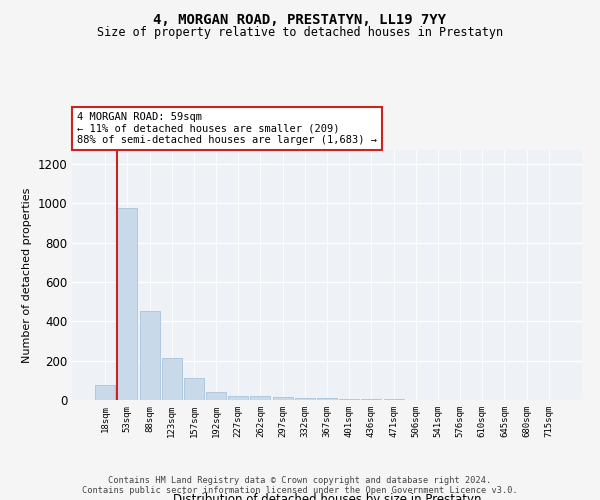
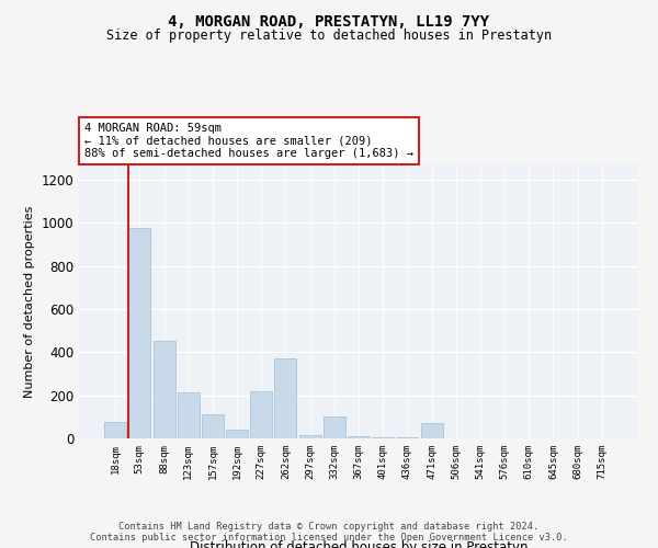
227sqm: 20 -> 220
262sqm: 20 -> 370
332sqm: 10 -> 100
471sqm: 0 -> 70
